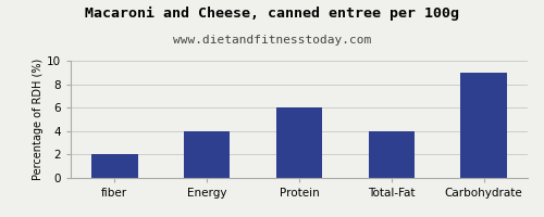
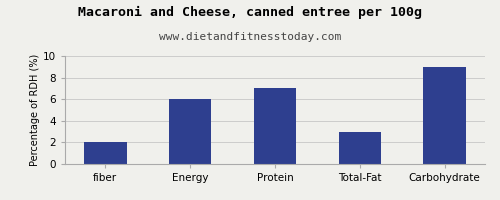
Energy: 4 -> 6
Protein: 6 -> 7
Total-Fat: 4 -> 3
